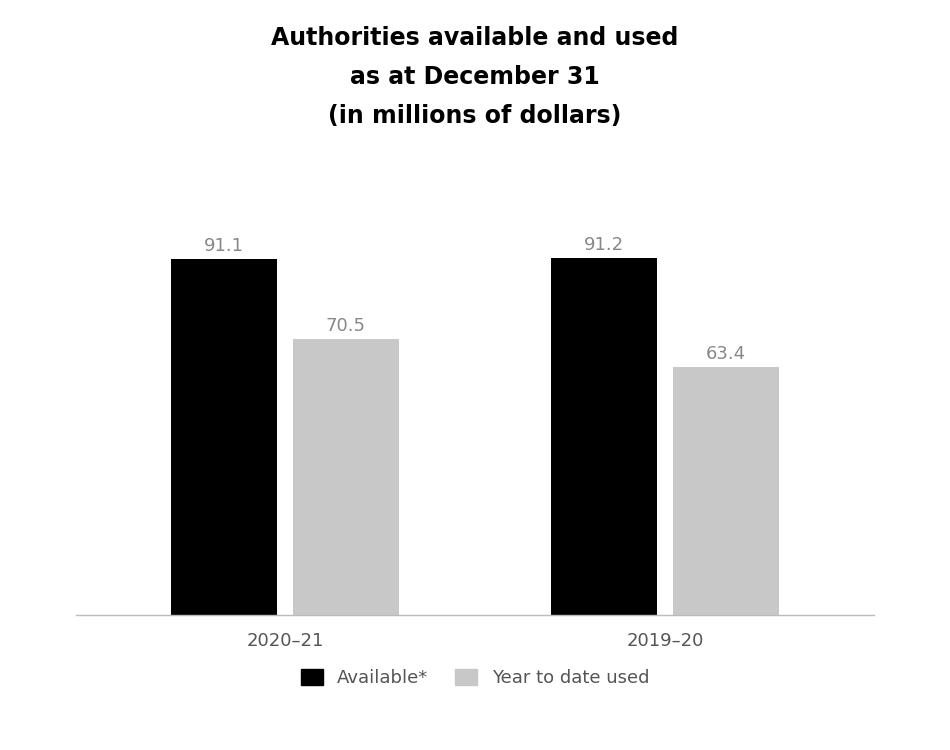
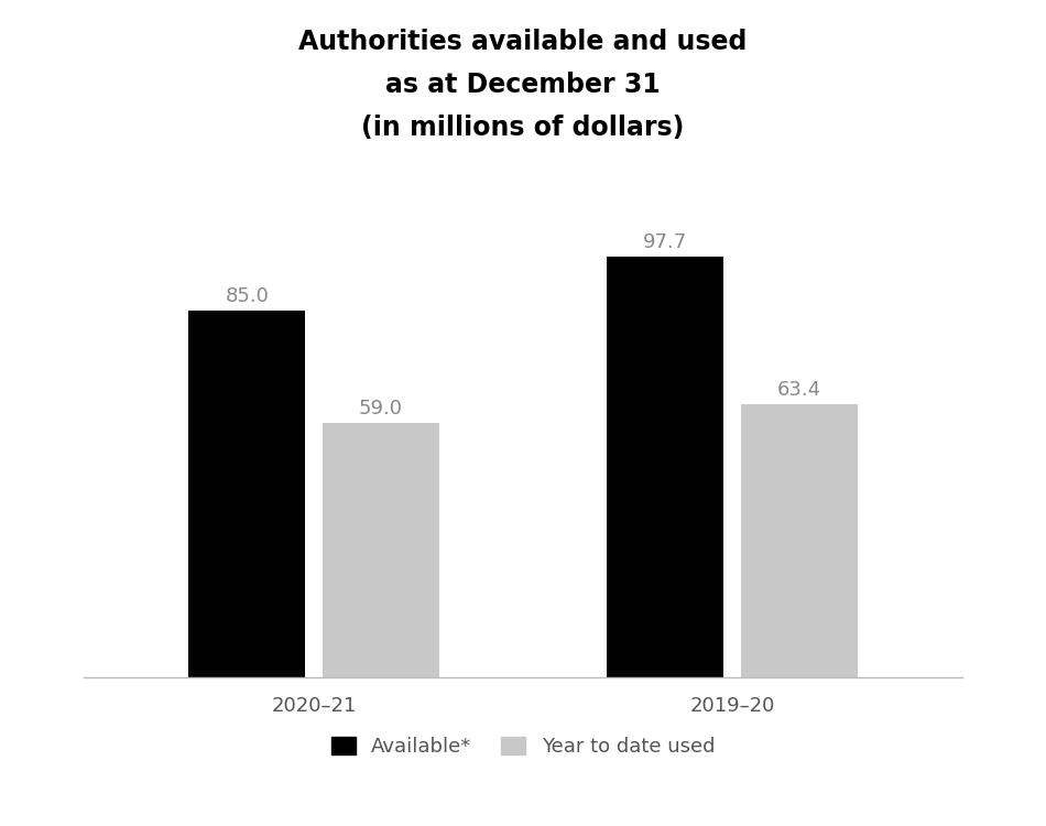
Available*/2020–21: 91.1 -> 85.0
Year to date used/2020–21: 70.5 -> 59.0
Available*/2019–20: 91.2 -> 97.7
